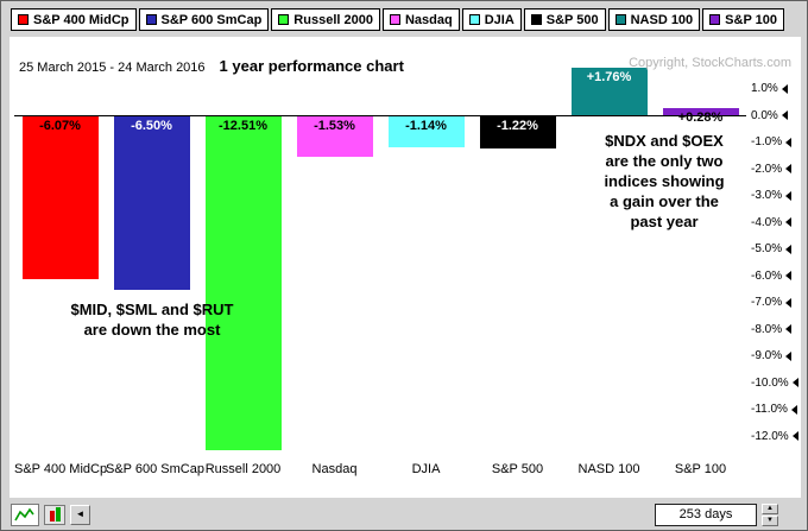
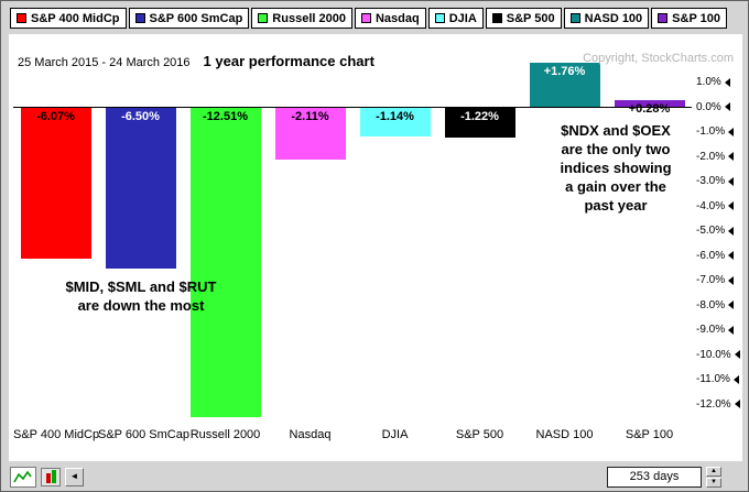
Nasdaq: -1.53% -> -2.11%
